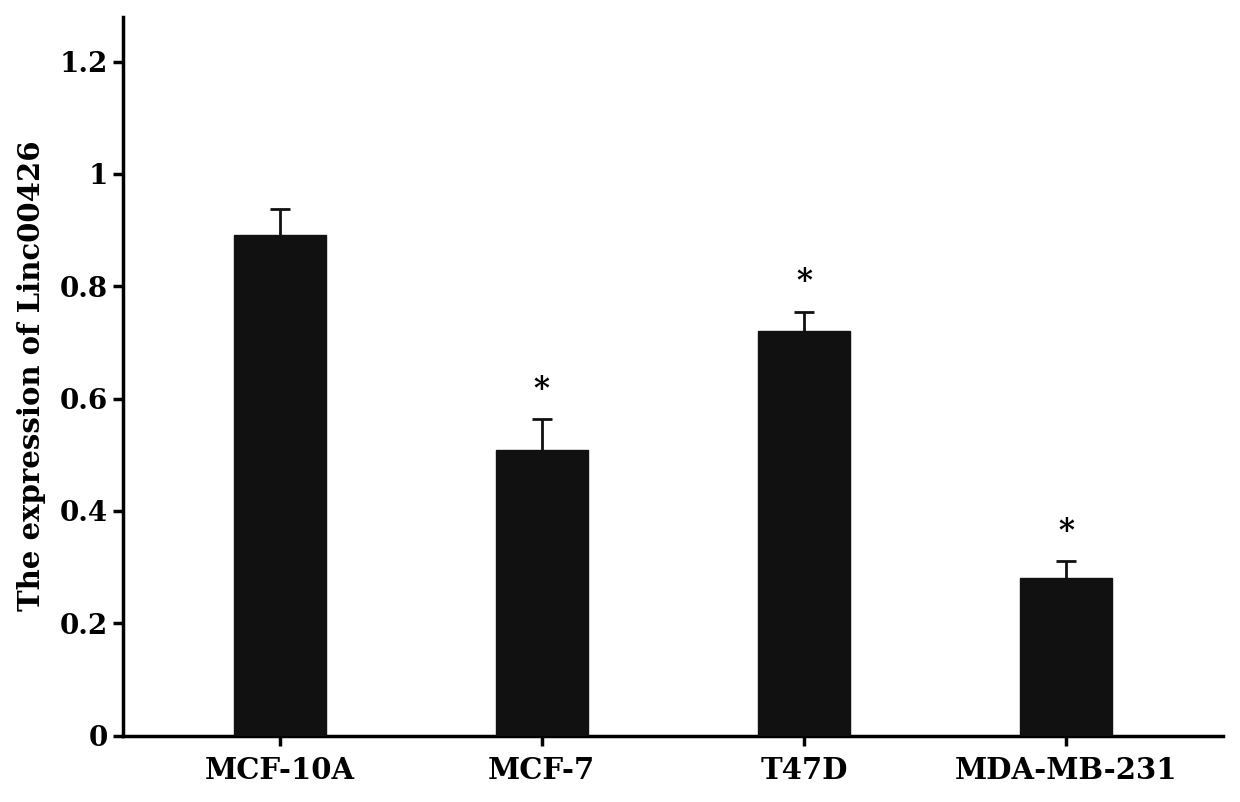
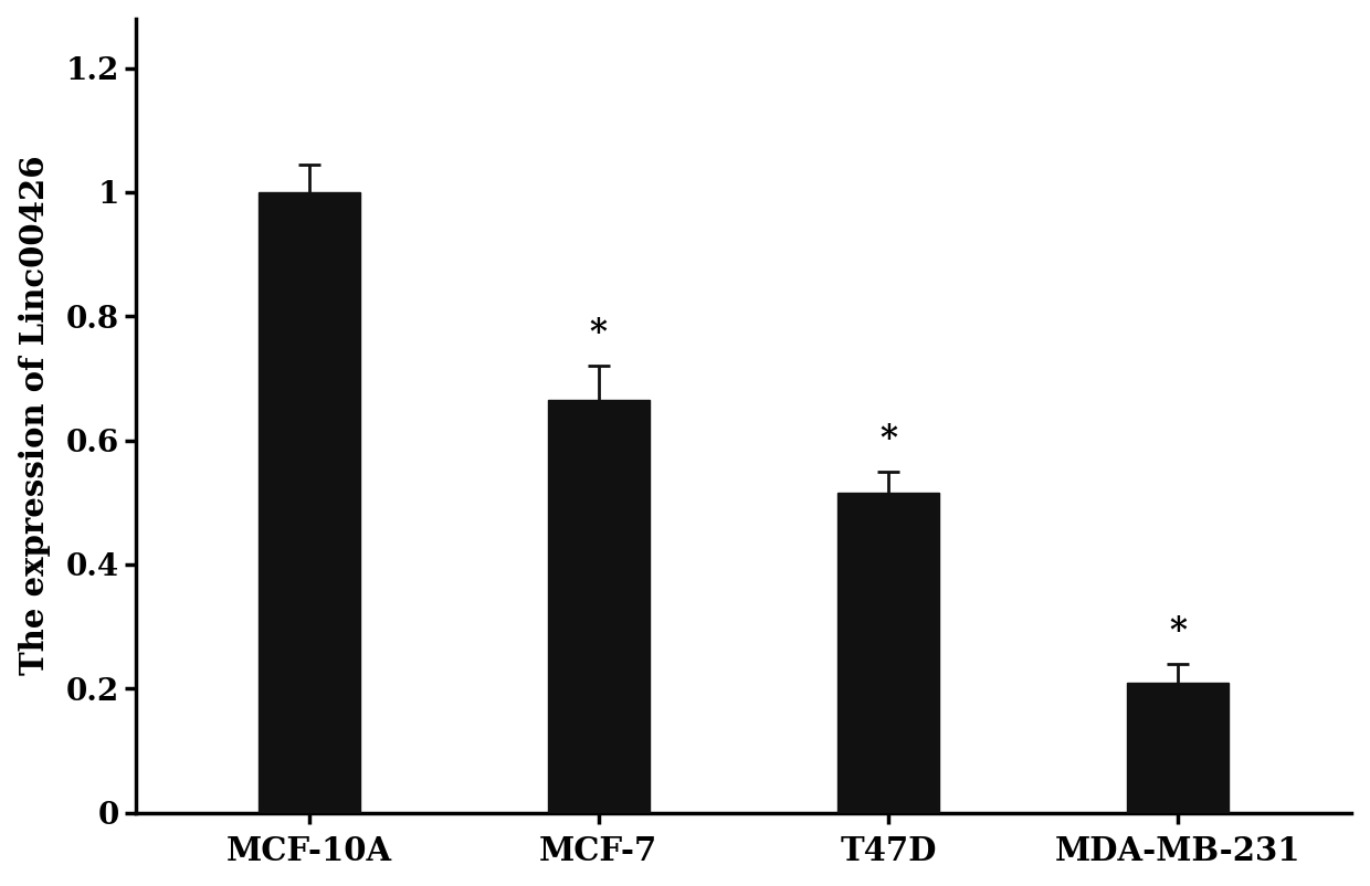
MCF-10A: 0.892 -> 1.000
MCF-7: 0.508 -> 0.665
T47D: 0.720 -> 0.515
MDA-MB-231: 0.280 -> 0.210
